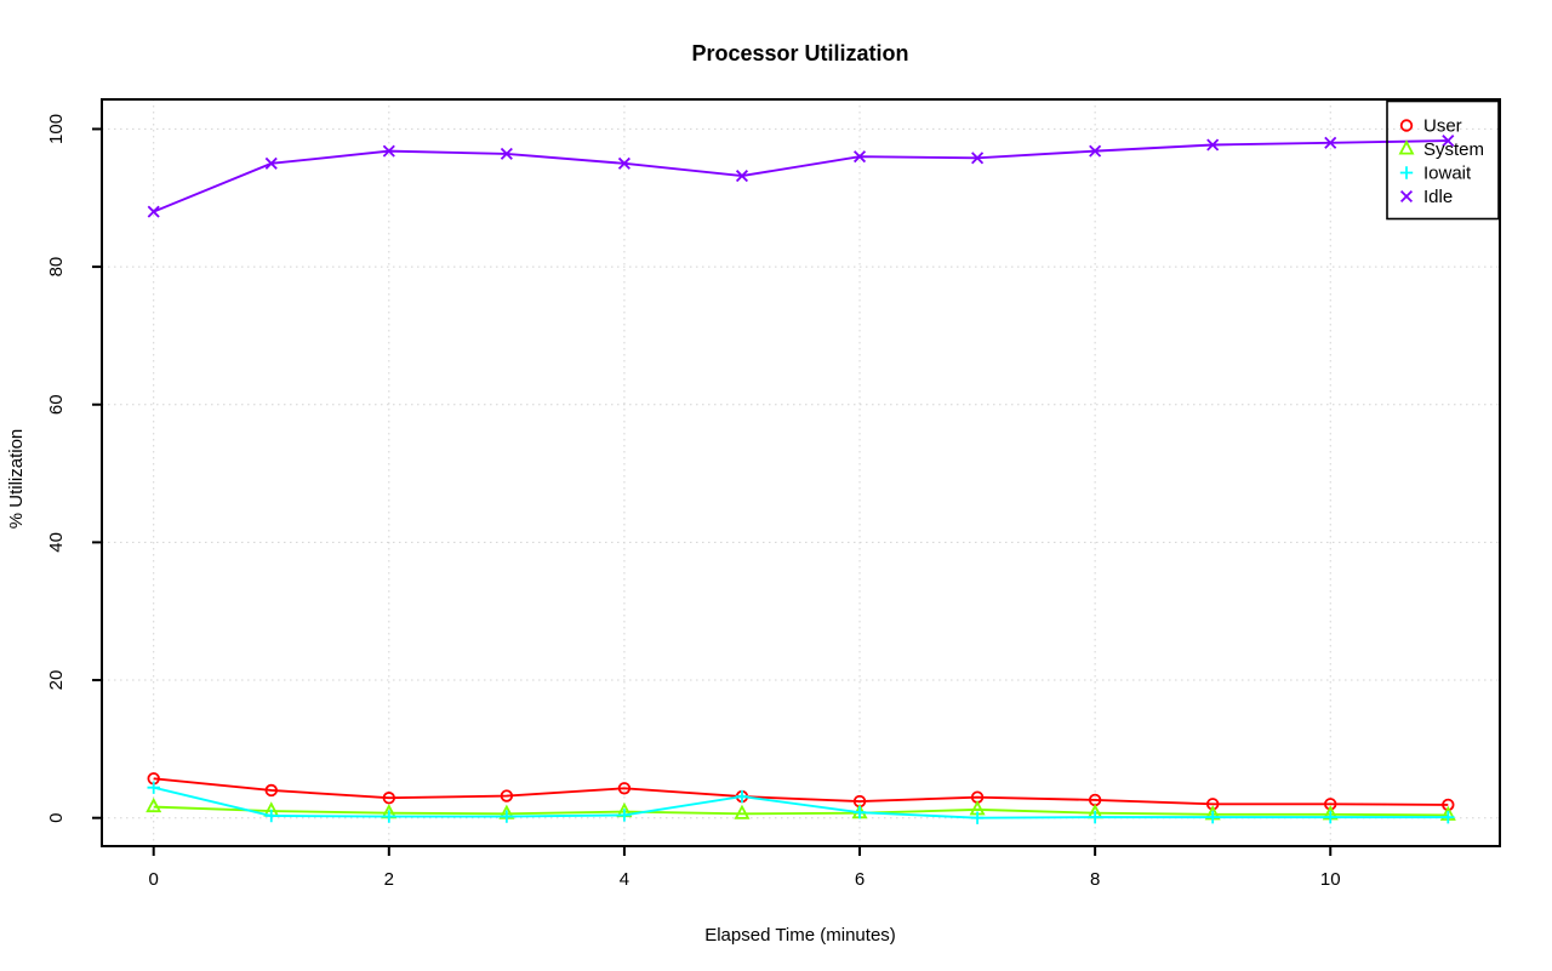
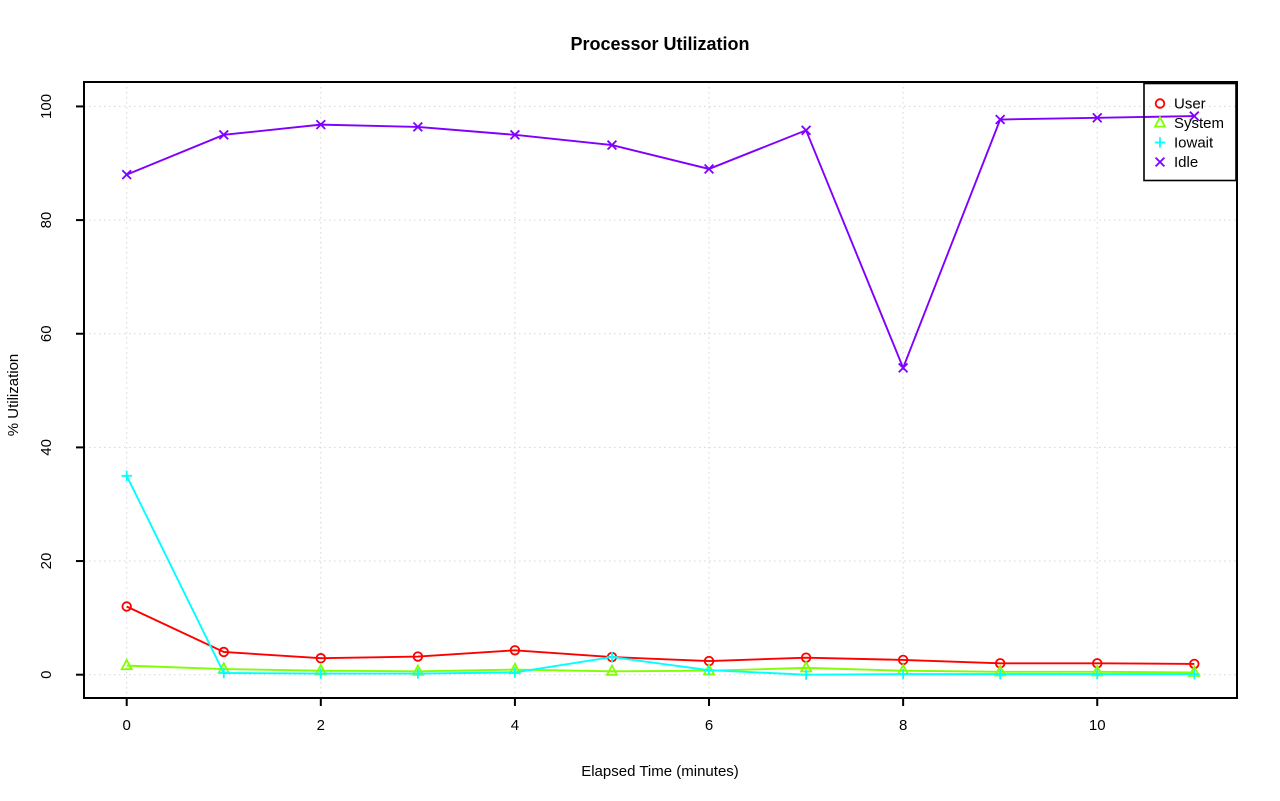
User/0: 6 -> 12
Iowait/0: 4 -> 35
Idle/6: 96 -> 89
Idle/8: 97 -> 54
